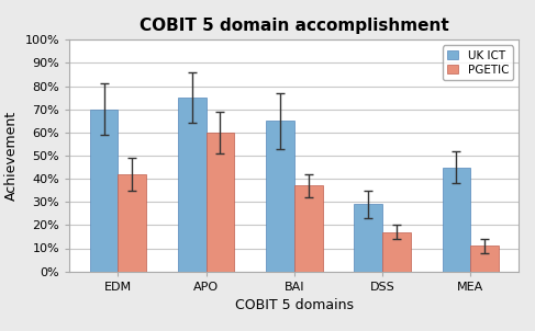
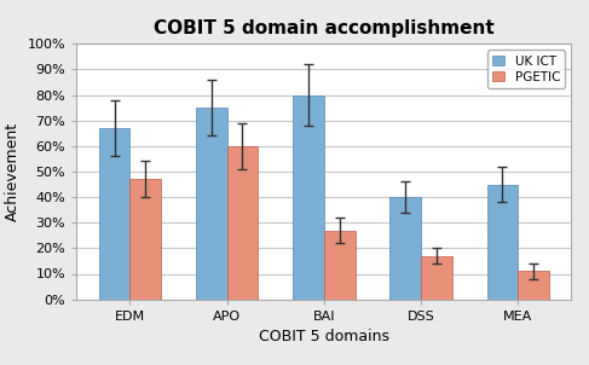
UK ICT/EDM: 70% -> 67%
PGETIC/EDM: 42% -> 47%
UK ICT/BAI: 65% -> 80%
PGETIC/BAI: 37% -> 27%
UK ICT/DSS: 29% -> 40%
